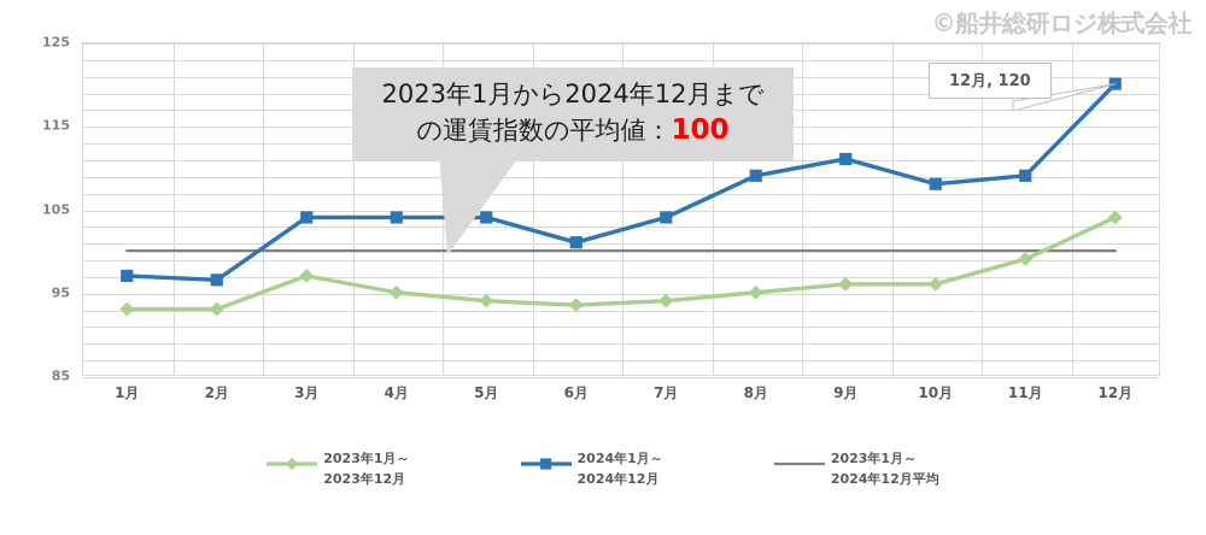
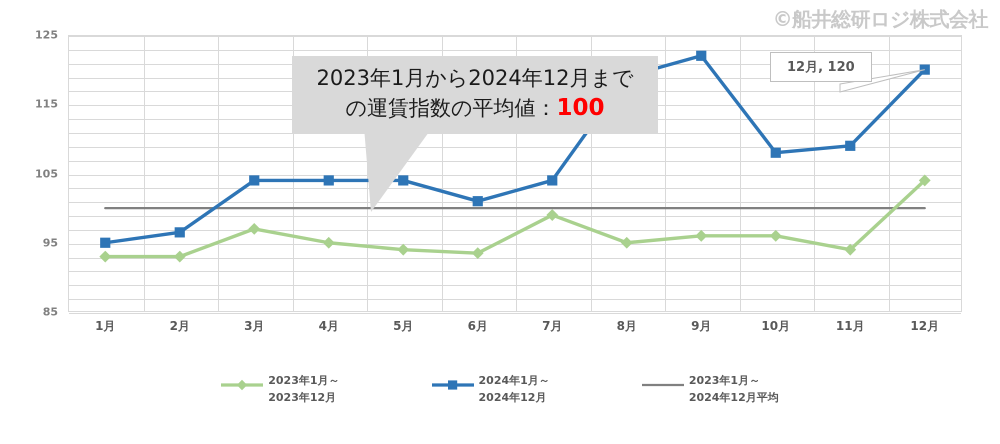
2024年1月～2024年12月/1月: 97 -> 95
2023年1月～2023年12月/7月: 94 -> 99
2024年1月～2024年12月/8月: 109 -> 119
2024年1月～2024年12月/9月: 111 -> 122
2023年1月～2023年12月/11月: 99 -> 94
